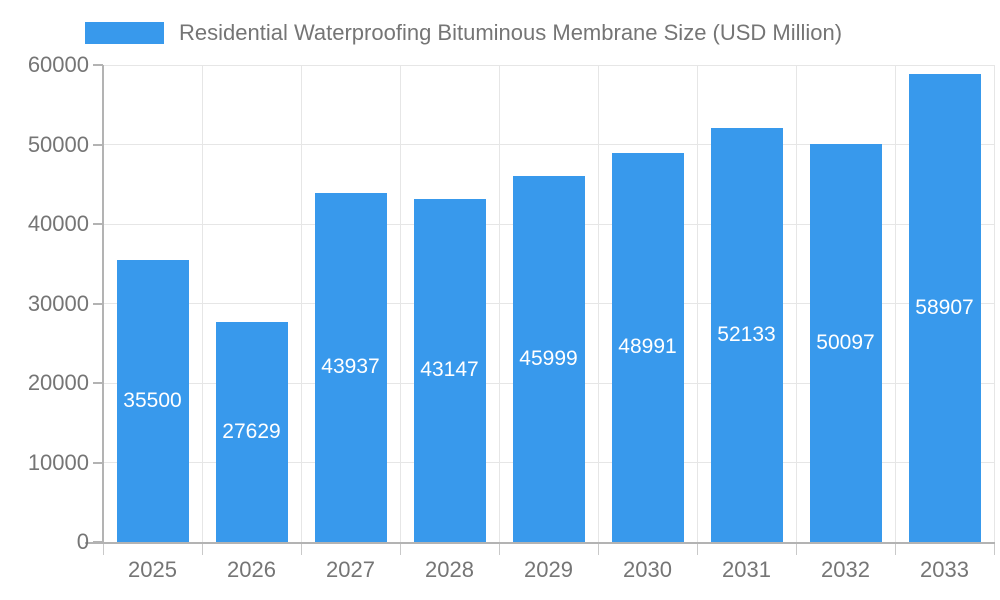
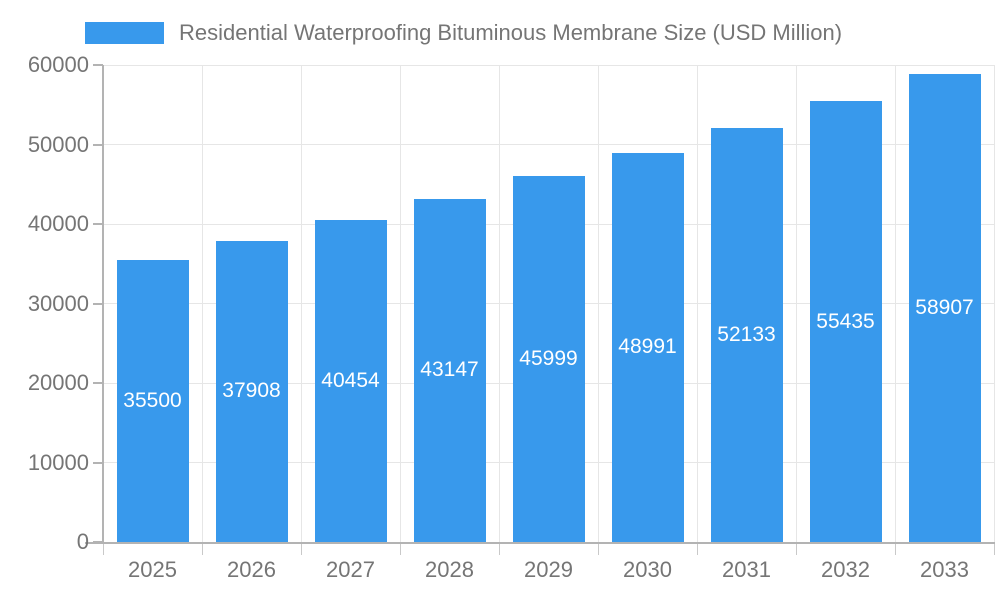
2026: 27629 -> 37908
2027: 43937 -> 40454
2032: 50097 -> 55435
